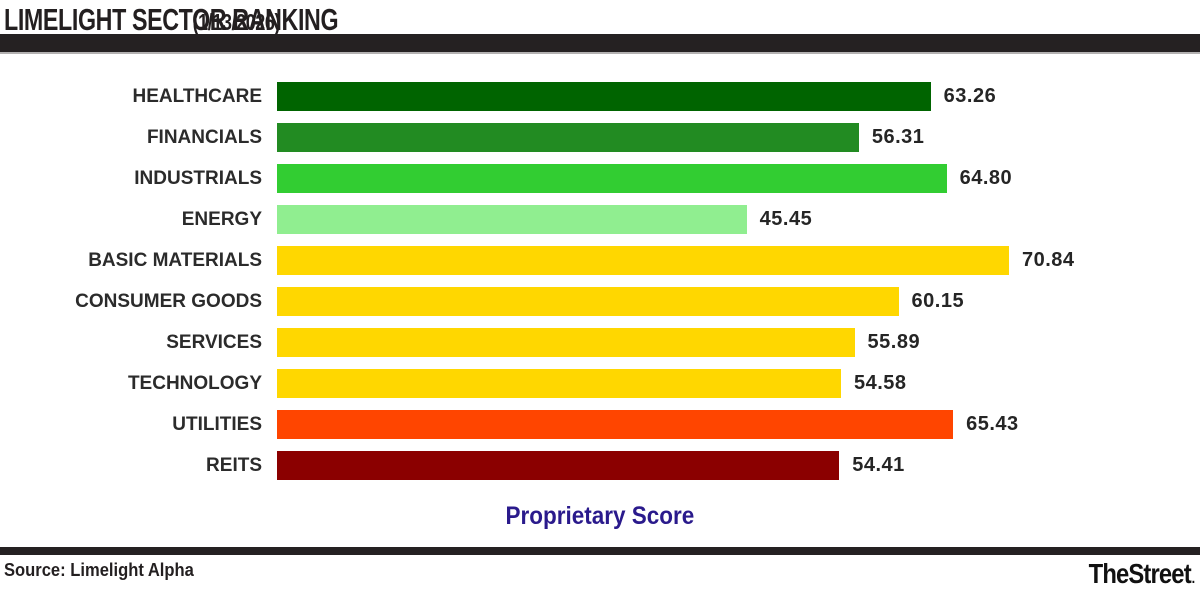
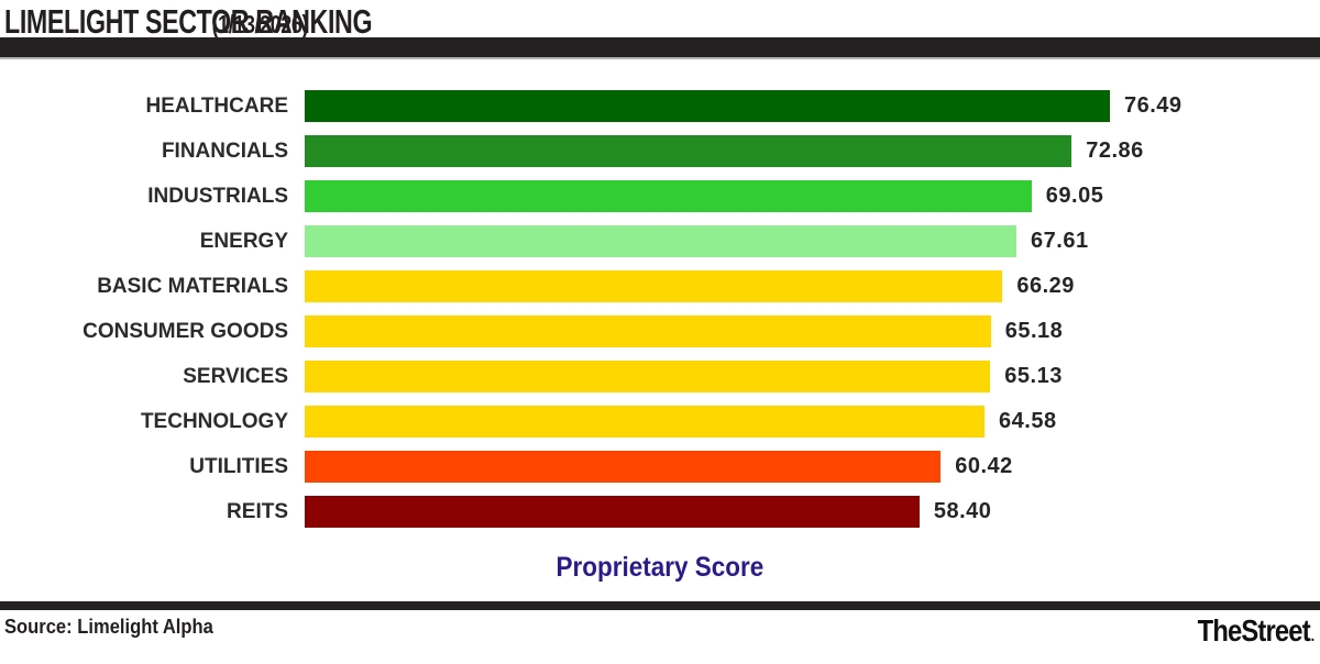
HEALTHCARE: 63.26 -> 76.49
FINANCIALS: 56.31 -> 72.86
INDUSTRIALS: 64.80 -> 69.05
ENERGY: 45.45 -> 67.61
BASIC MATERIALS: 70.84 -> 66.29
CONSUMER GOODS: 60.15 -> 65.18
SERVICES: 55.89 -> 65.13
TECHNOLOGY: 54.58 -> 64.58
UTILITIES: 65.43 -> 60.42
REITS: 54.41 -> 58.40
